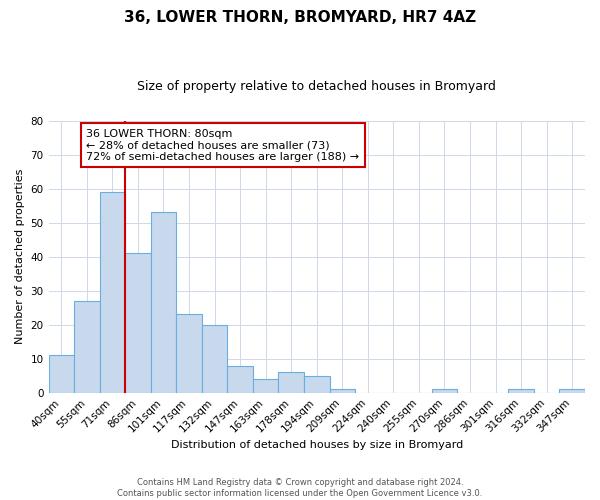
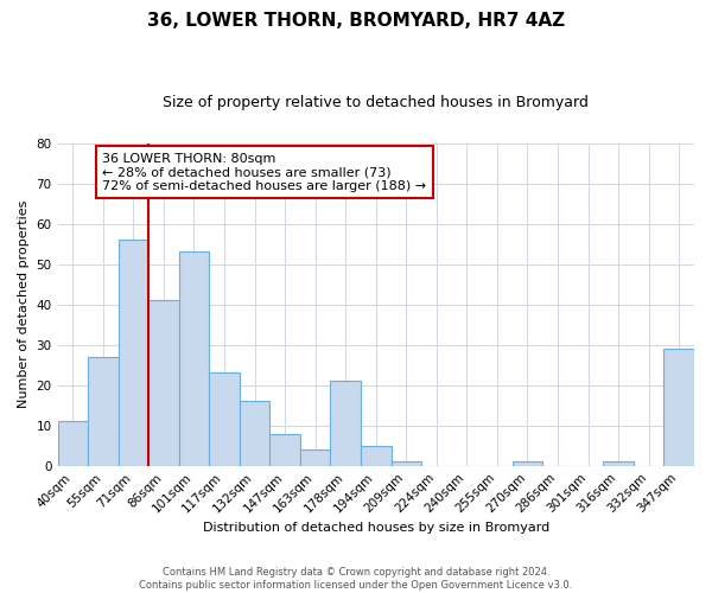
71sqm: 59 -> 56
132sqm: 20 -> 16
178sqm: 6 -> 21
347sqm: 1 -> 29
